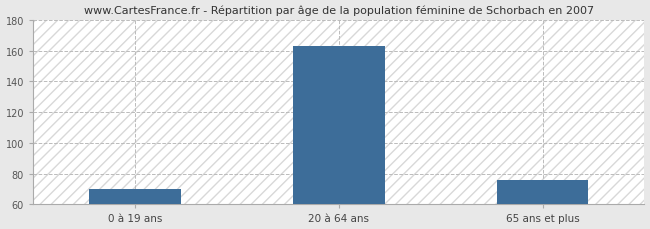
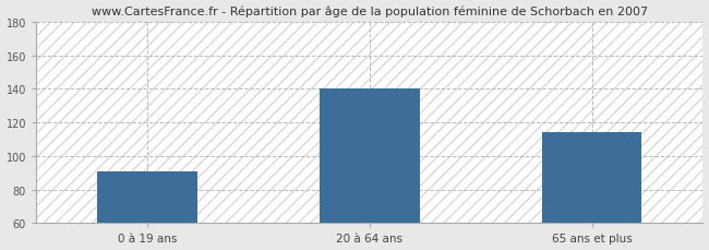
0 à 19 ans: 70 -> 91
20 à 64 ans: 163 -> 140
65 ans et plus: 76 -> 114
